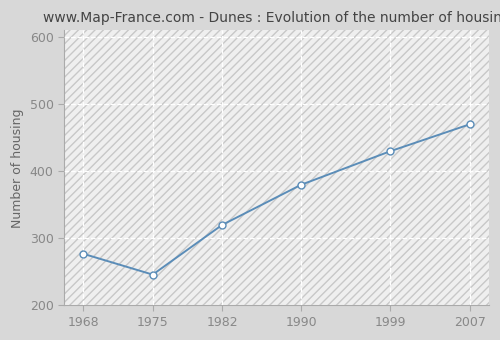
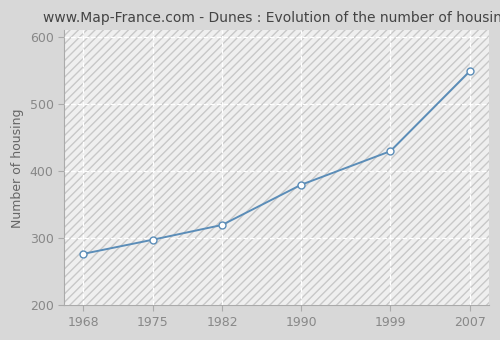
1975: 246 -> 298
2007: 470 -> 549
